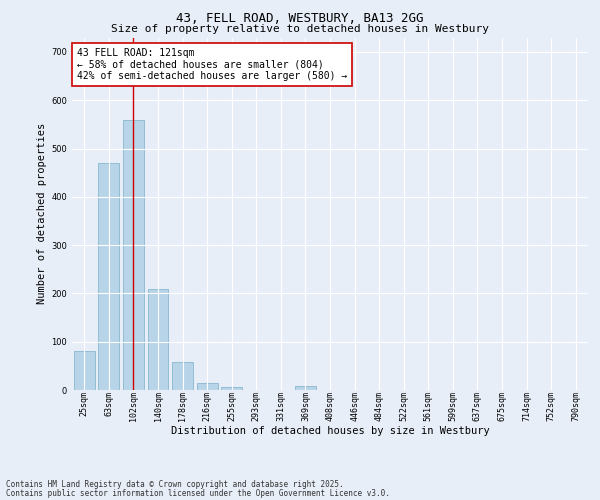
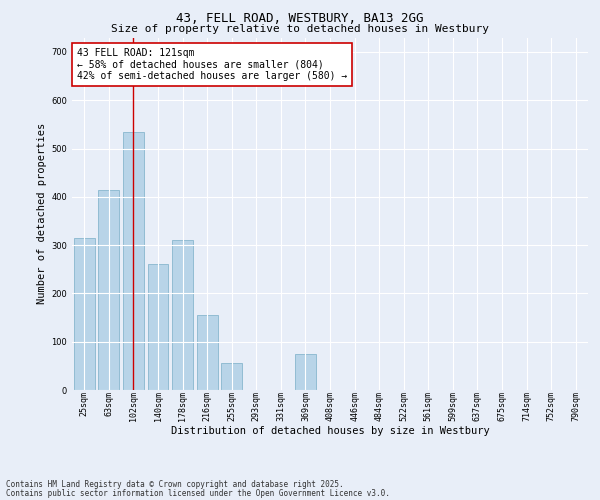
25sqm: 80 -> 315
63sqm: 470 -> 415
102sqm: 560 -> 535
140sqm: 210 -> 260
178sqm: 57 -> 310
216sqm: 15 -> 155
255sqm: 7 -> 55
369sqm: 8 -> 75
